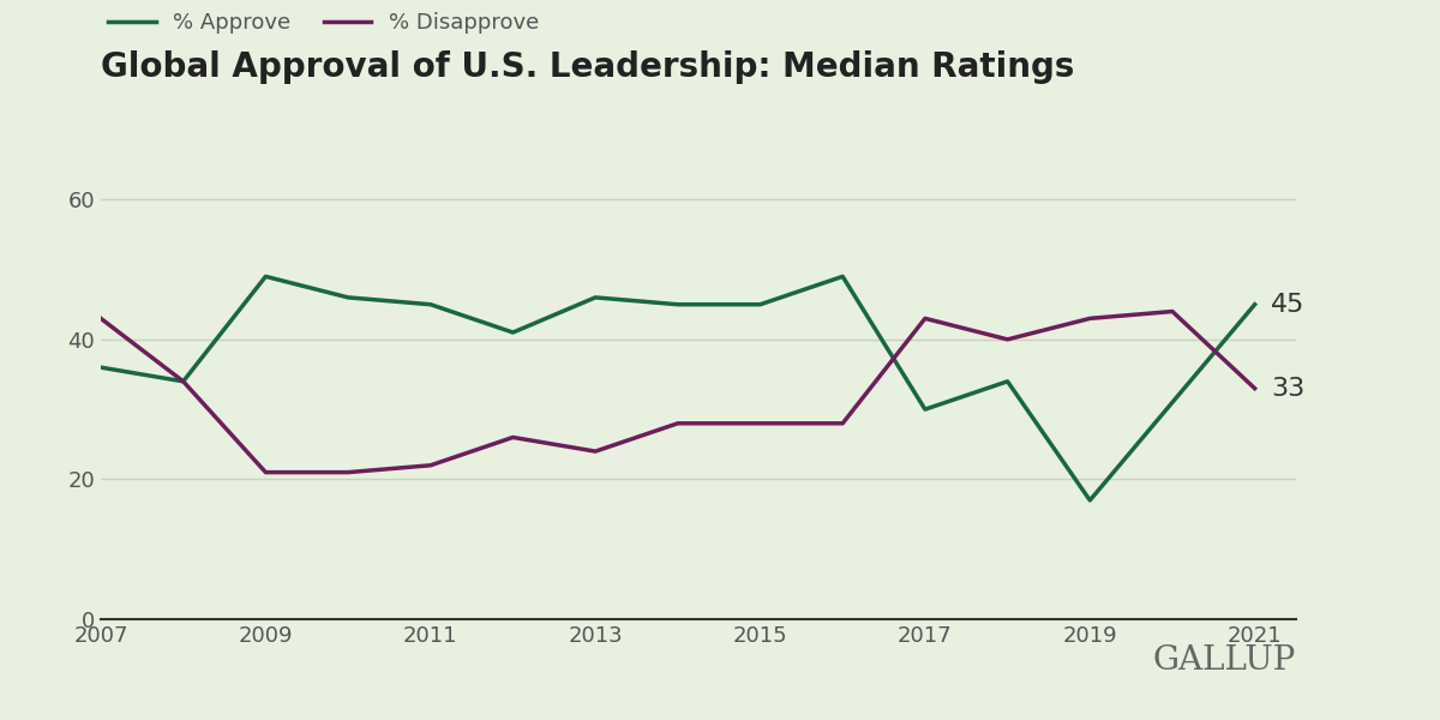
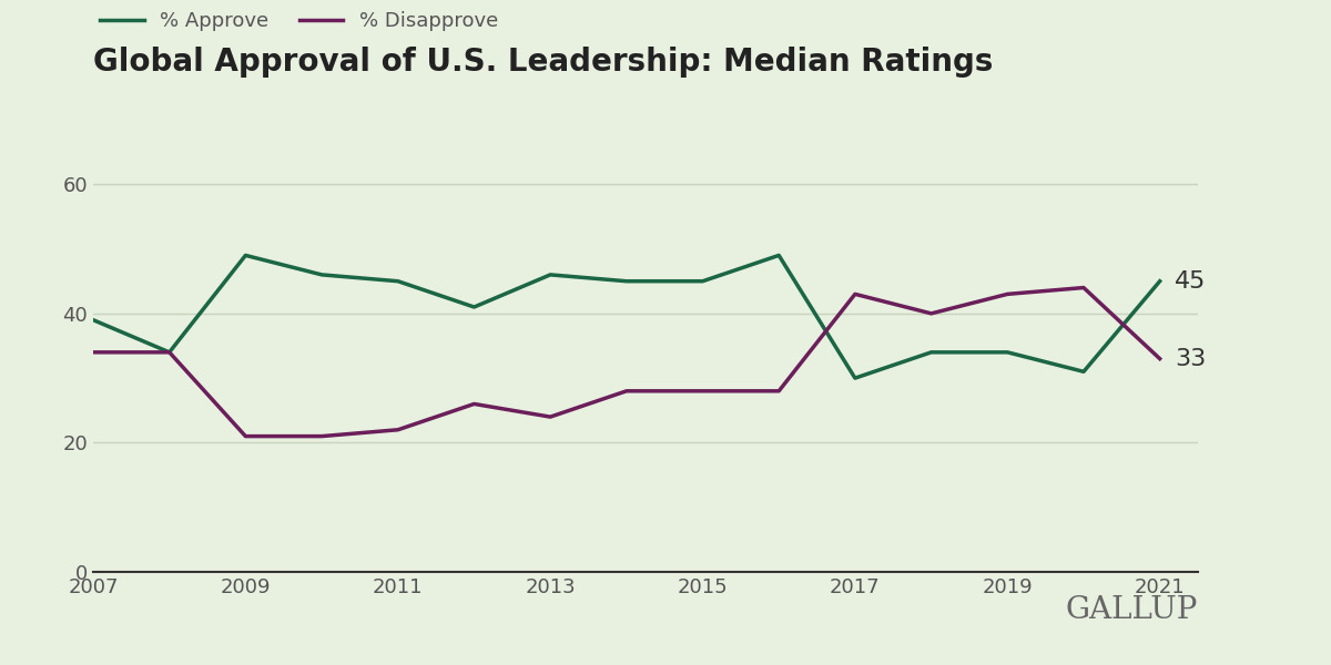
% Approve/2007: 36 -> 39
% Disapprove/2007: 43 -> 34
% Approve/2019: 17 -> 34
